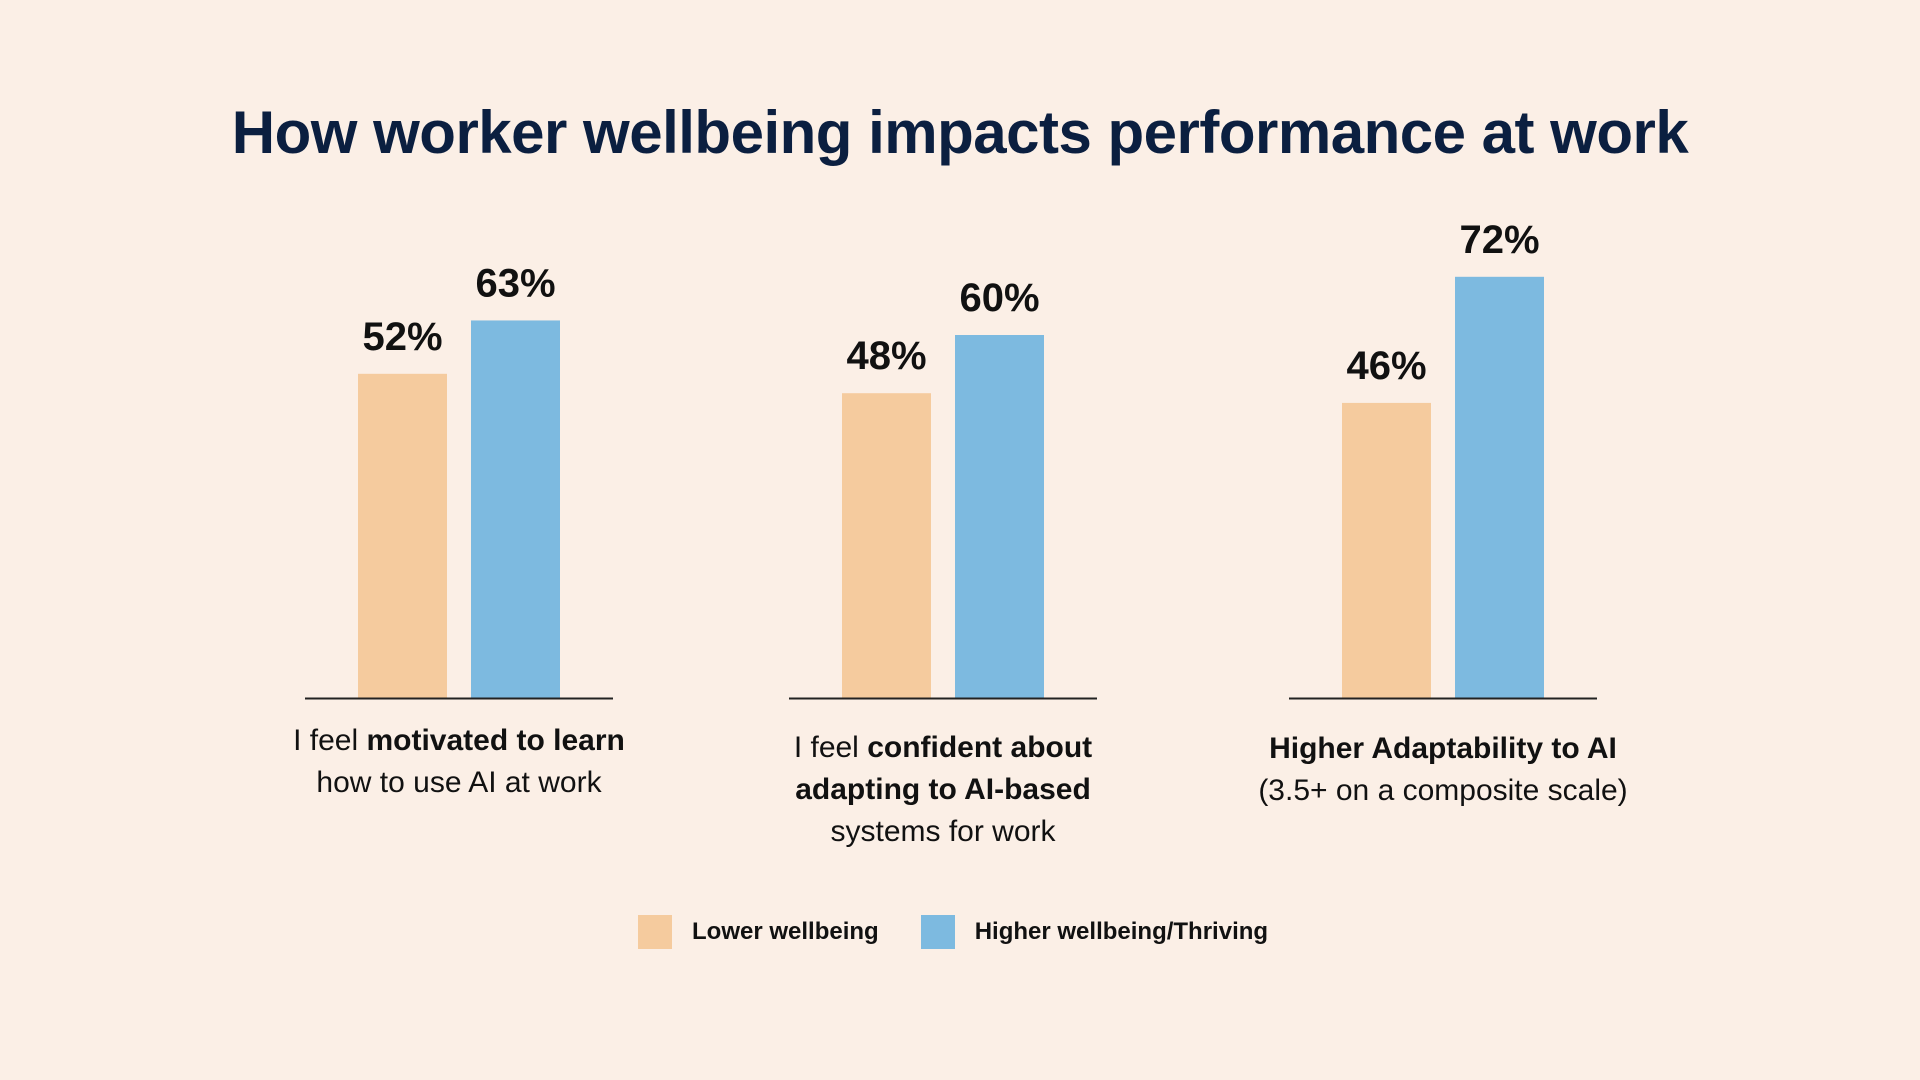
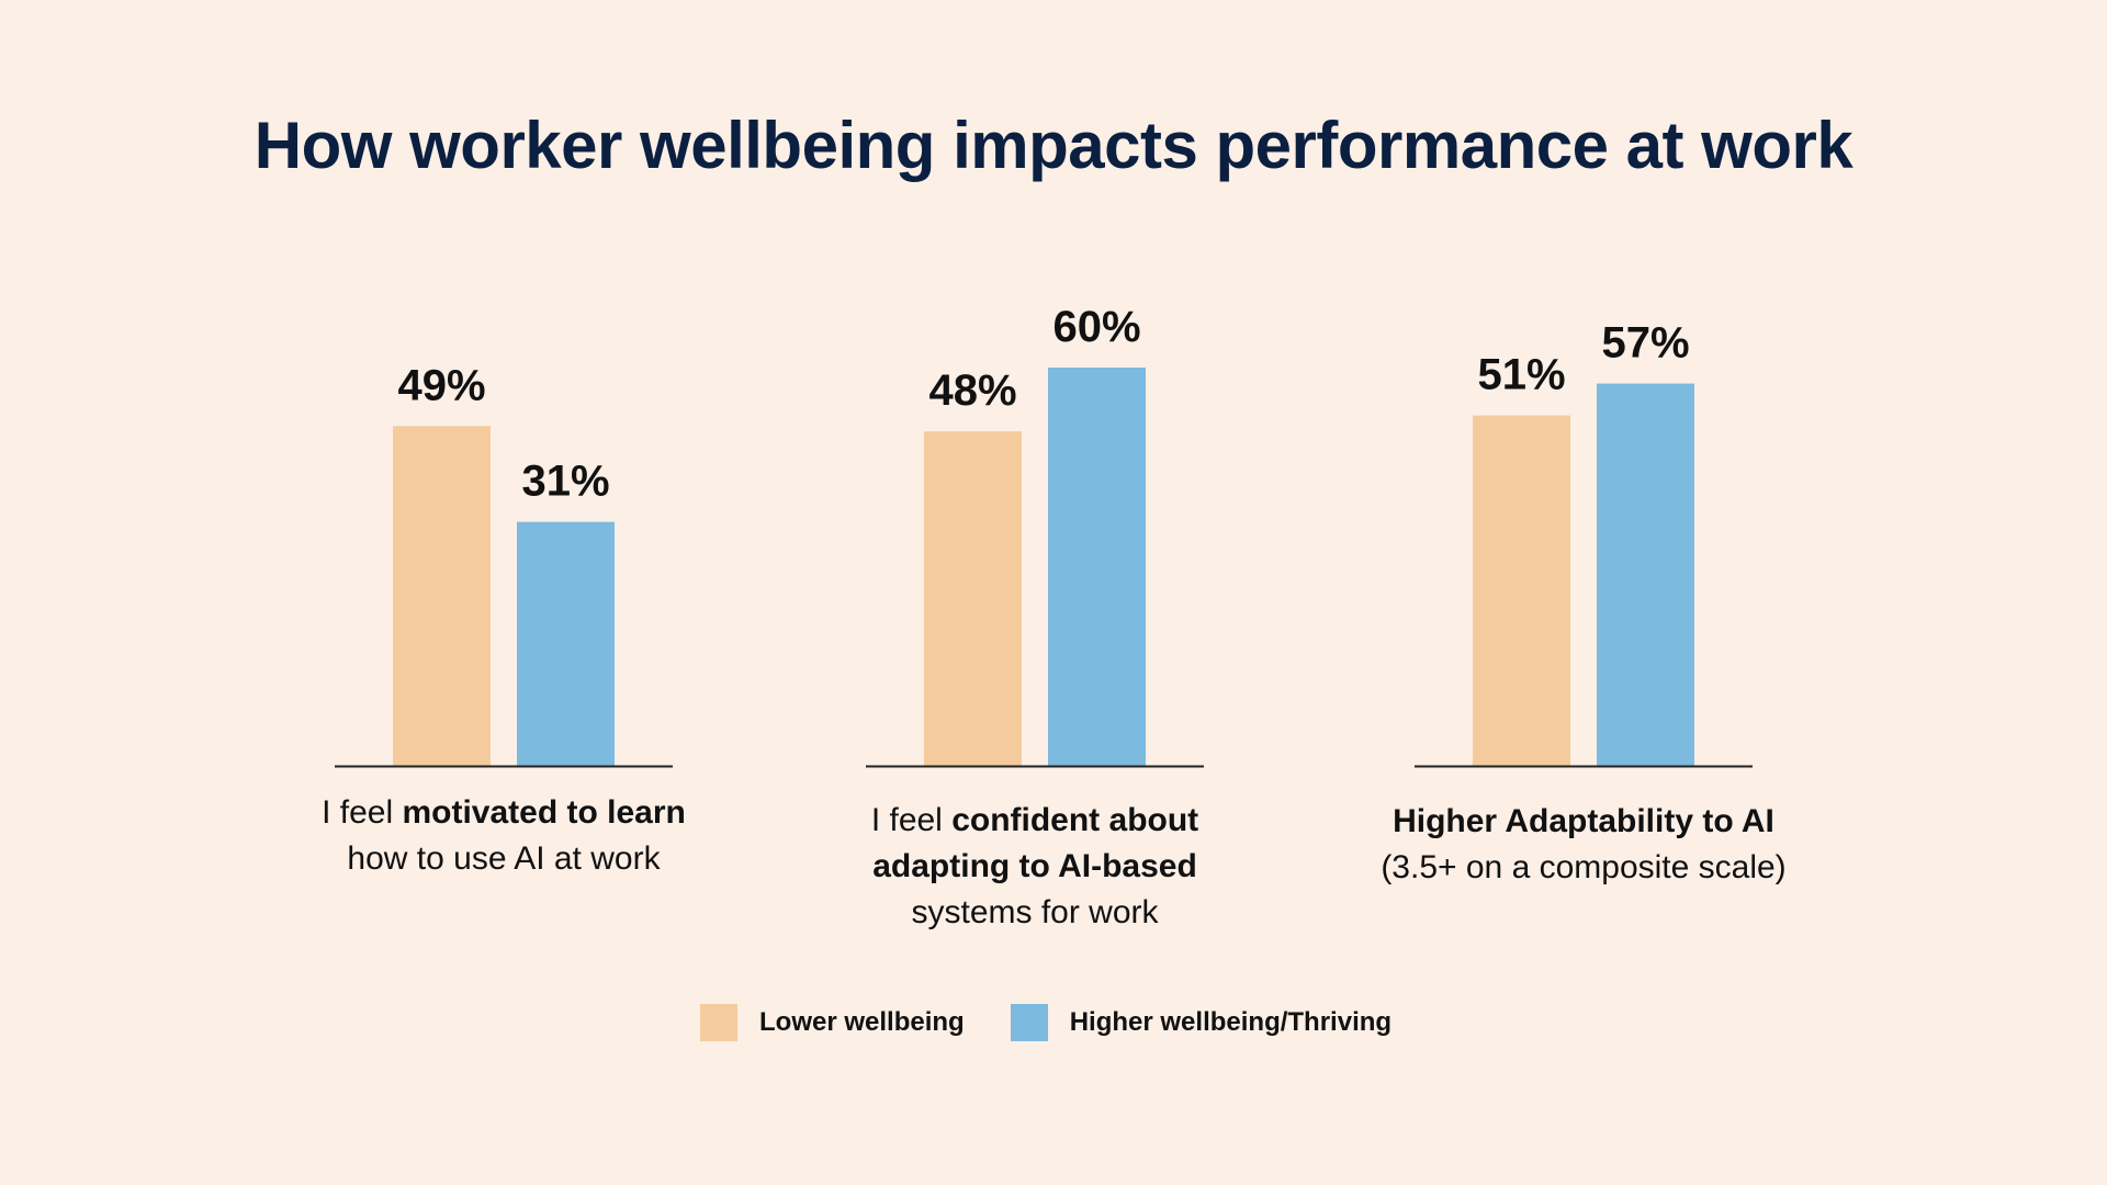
Lower wellbeing/I feel motivated to learn how to use AI at work: 52% -> 49%
Higher wellbeing/Thriving/I feel motivated to learn how to use AI at work: 63% -> 31%
Lower wellbeing/Higher Adaptability to AI (3.5+ on a composite scale): 46% -> 51%
Higher wellbeing/Thriving/Higher Adaptability to AI (3.5+ on a composite scale): 72% -> 57%
